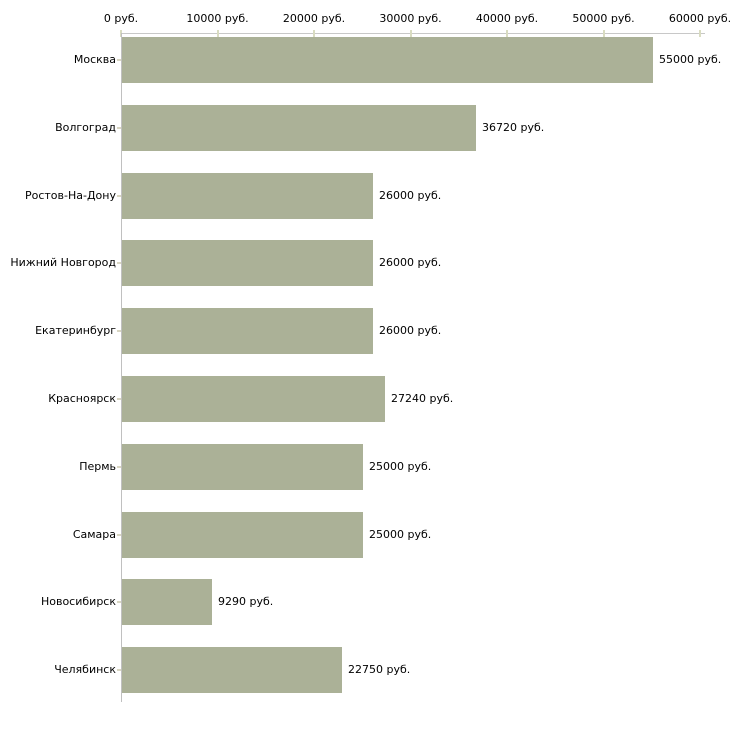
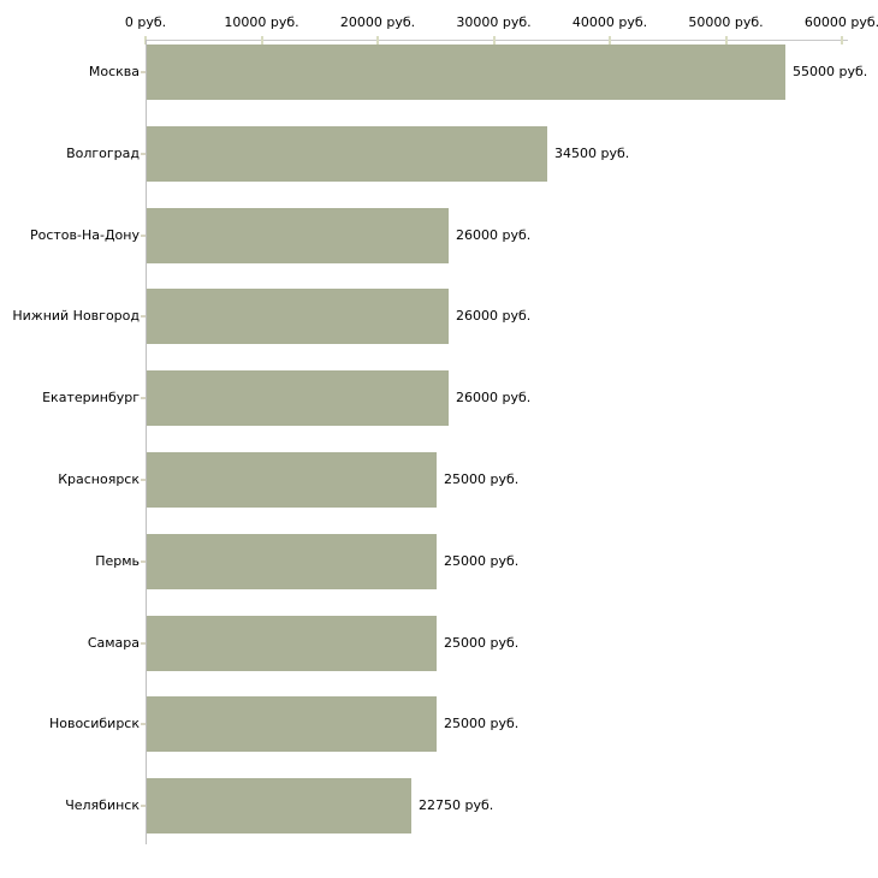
Волгоград: 36720 -> 34500
Красноярск: 27240 -> 25000
Новосибирск: 9290 -> 25000
